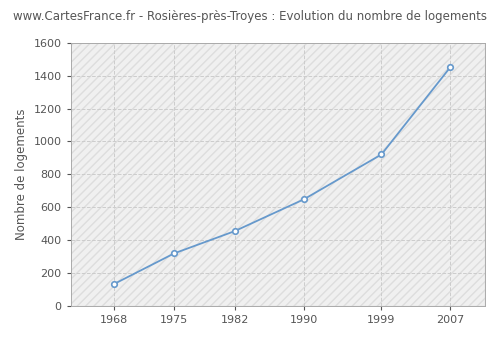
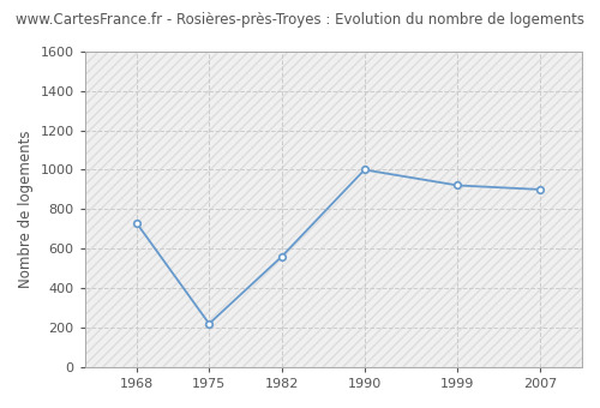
1968: 130 -> 730
1975: 320 -> 220
1982: 460 -> 560
1990: 650 -> 1000
2007: 1450 -> 900
